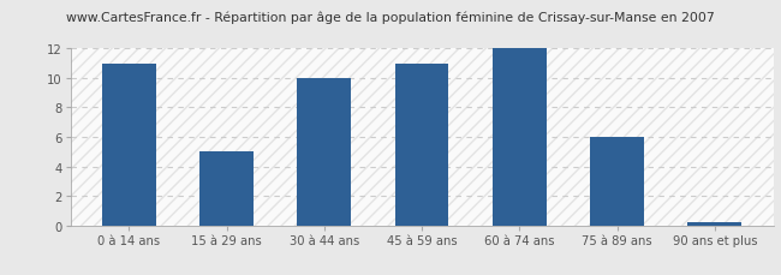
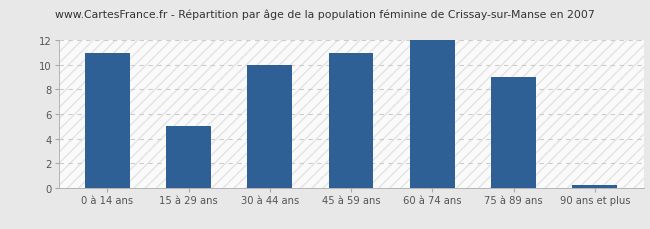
75 à 89 ans: 6.0 -> 9.0
